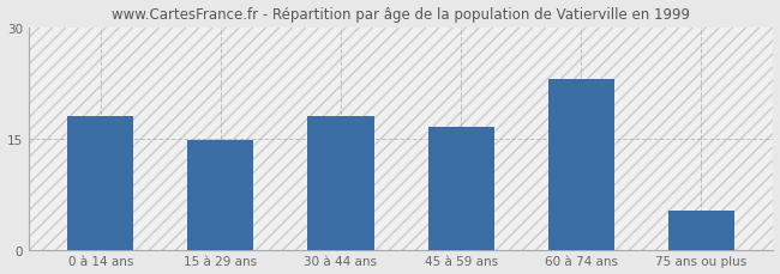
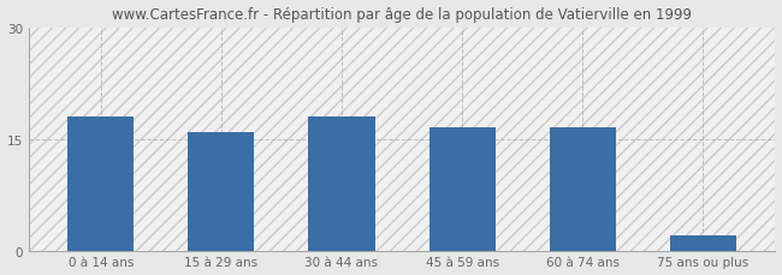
15 à 29 ans: 14.8 -> 16.0
60 à 74 ans: 23.0 -> 16.5
75 ans ou plus: 5.2 -> 2.0
